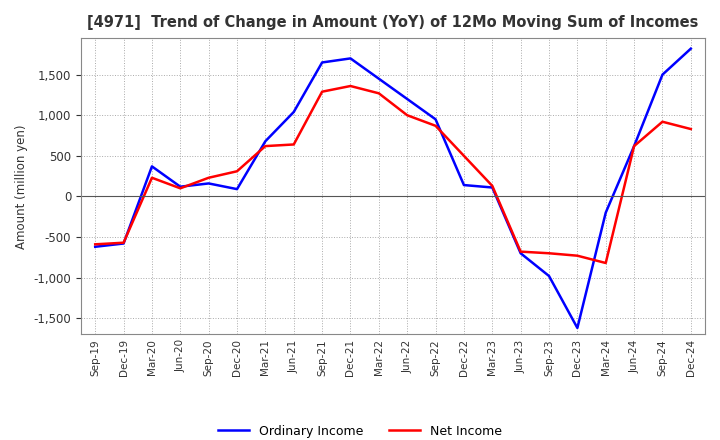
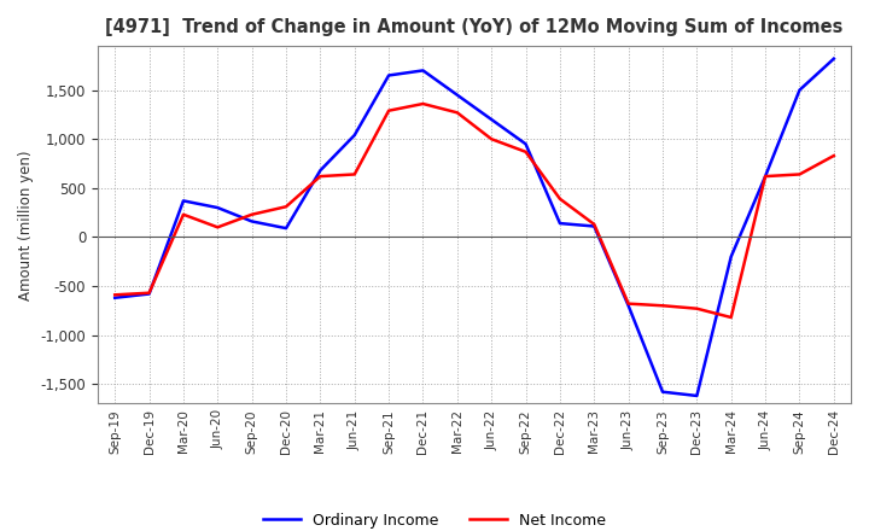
Ordinary Income/Jun-20: 120 -> 300
Net Income/Dec-22: 500 -> 390
Ordinary Income/Sep-23: -980 -> -1,580
Net Income/Sep-24: 920 -> 640
